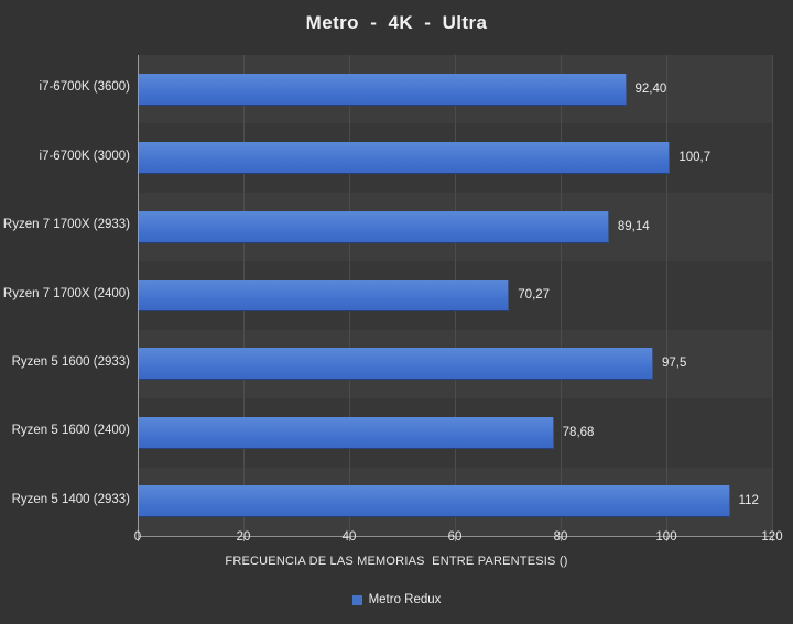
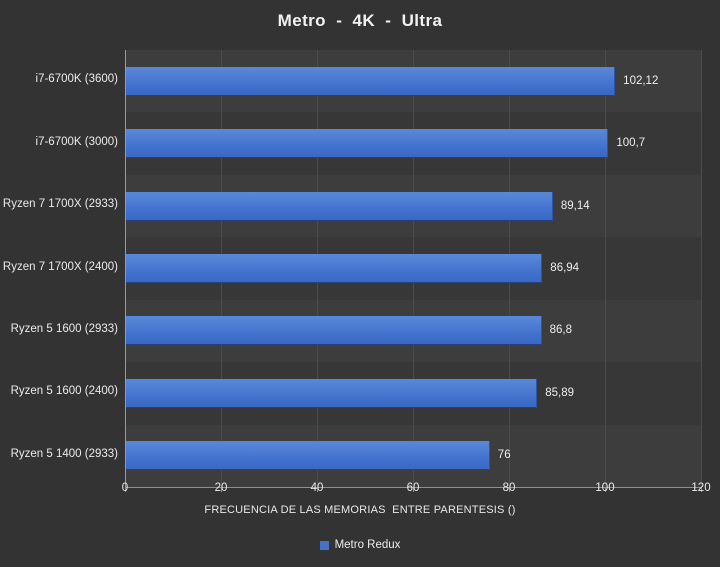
i7-6700K (3600): 92,40 -> 102,12
Ryzen 7 1700X (2400): 70,27 -> 86,94
Ryzen 5 1600 (2933): 97,5 -> 86,8
Ryzen 5 1600 (2400): 78,68 -> 85,89
Ryzen 5 1400 (2933): 112 -> 76
